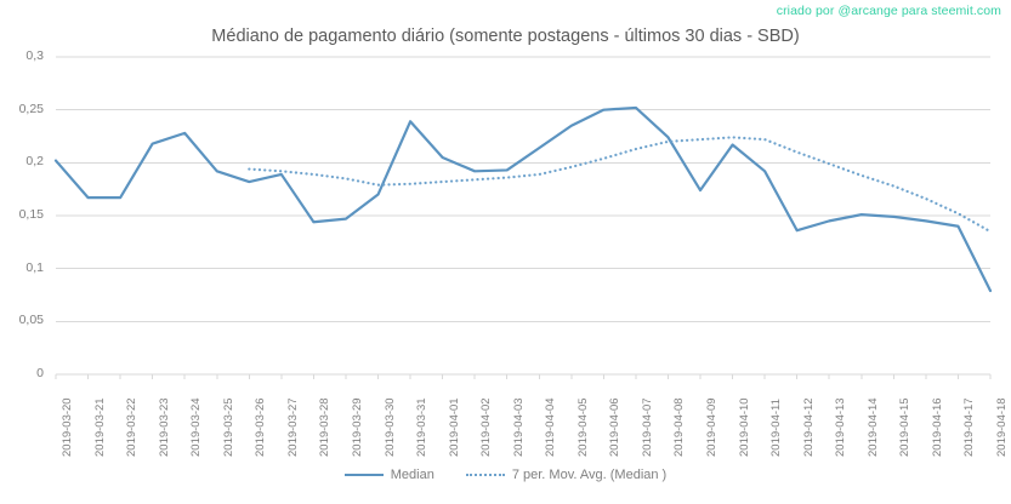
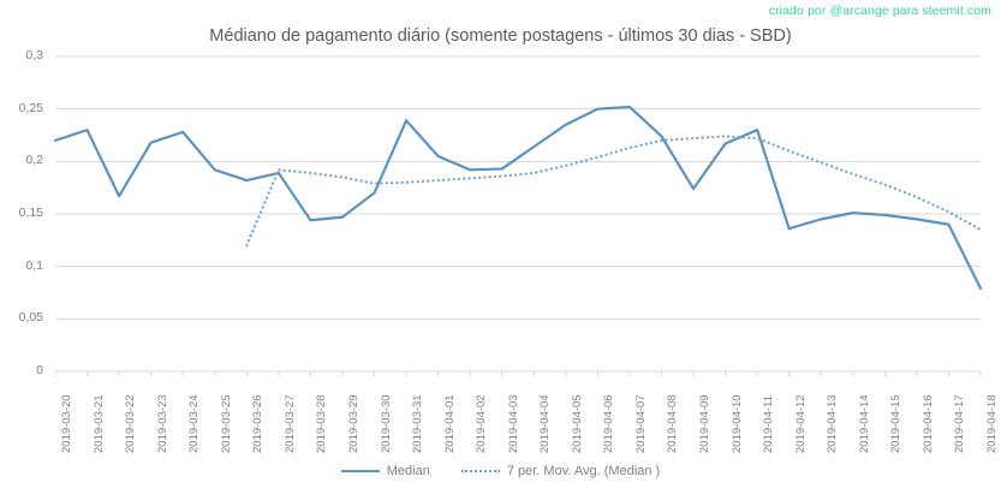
Median/2019-03-20: 0,20 -> 0,22
Median/2019-03-21: 0,17 -> 0,23
7 per. Mov. Avg. (Median )/2019-03-26: 0,19 -> 0,12
Median/2019-04-11: 0,19 -> 0,23
